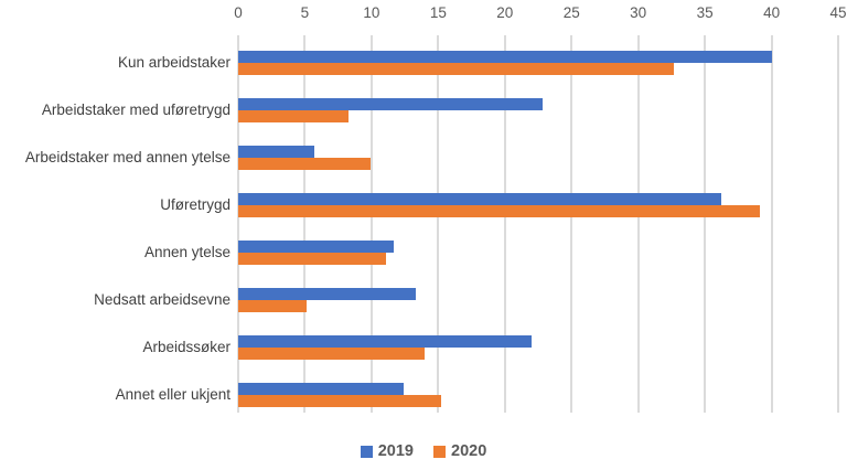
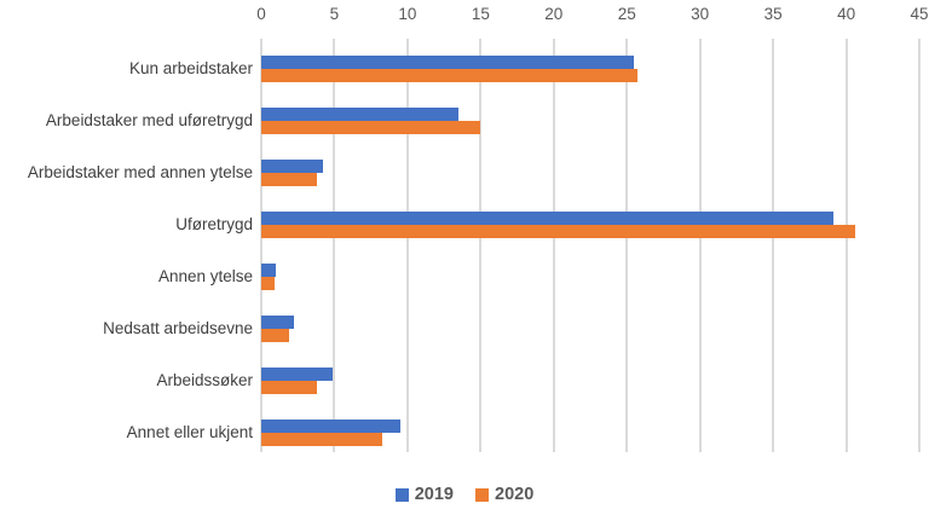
2019/Kun arbeidstaker: 40.0 -> 25.5
2020/Kun arbeidstaker: 32.7 -> 25.7
2019/Arbeidstaker med uføretrygd: 22.8 -> 13.5
2020/Arbeidstaker med uføretrygd: 8.3 -> 15.0
2019/Arbeidstaker med annen ytelse: 5.7 -> 4.2
2020/Arbeidstaker med annen ytelse: 9.9 -> 3.8
2019/Uføretrygd: 36.2 -> 39.1
2020/Uføretrygd: 39.1 -> 40.6
2019/Annen ytelse: 11.7 -> 1.0
2020/Annen ytelse: 11.1 -> 0.9
2019/Nedsatt arbeidsevne: 13.3 -> 2.2
2020/Nedsatt arbeidsevne: 5.1 -> 1.9
2019/Arbeidssøker: 22.0 -> 4.9
2020/Arbeidssøker: 14.0 -> 3.8
2019/Annet eller ukjent: 12.4 -> 9.5
2020/Annet eller ukjent: 15.2 -> 8.3
